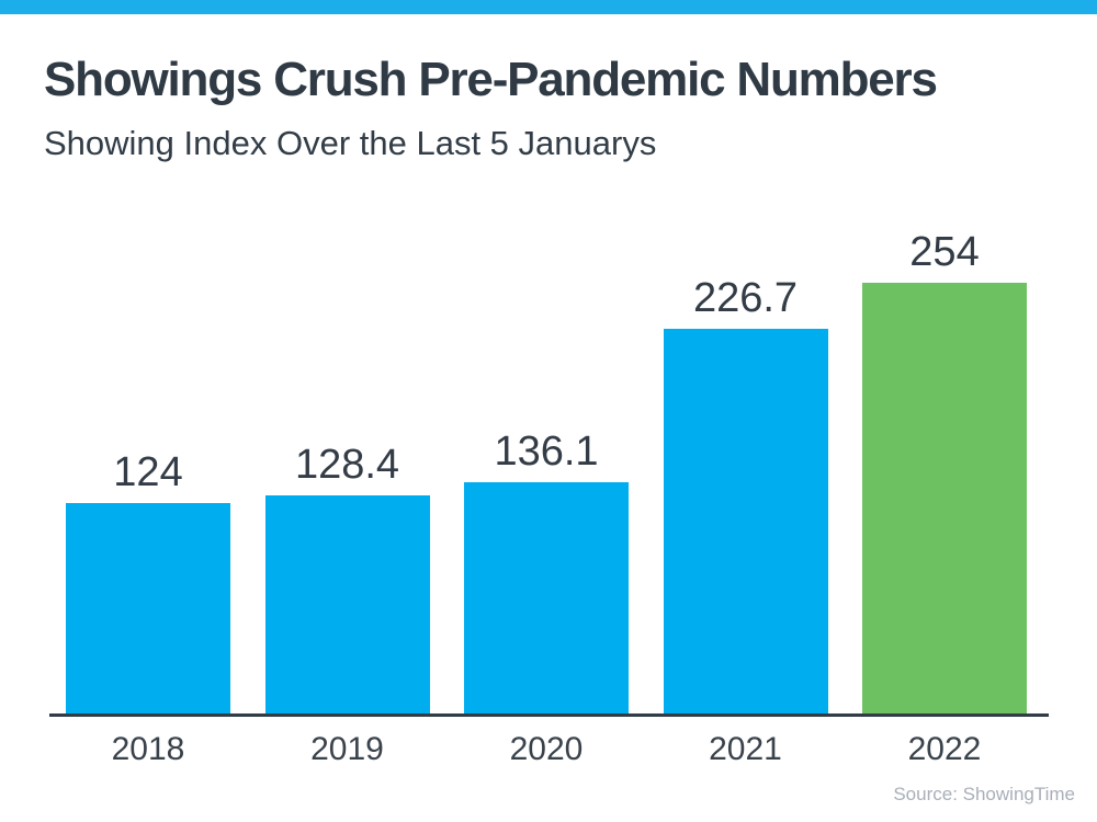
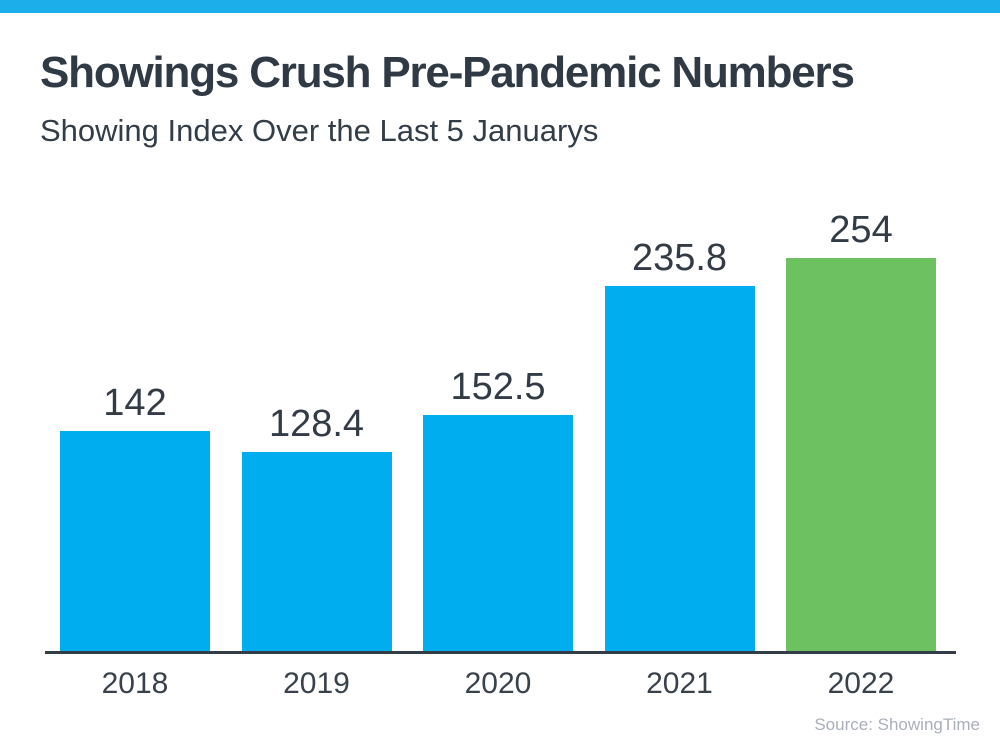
2018: 124 -> 142
2020: 136.1 -> 152.5
2021: 226.7 -> 235.8
